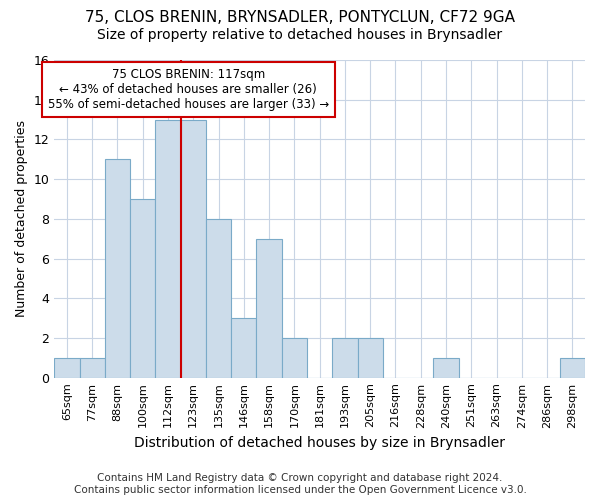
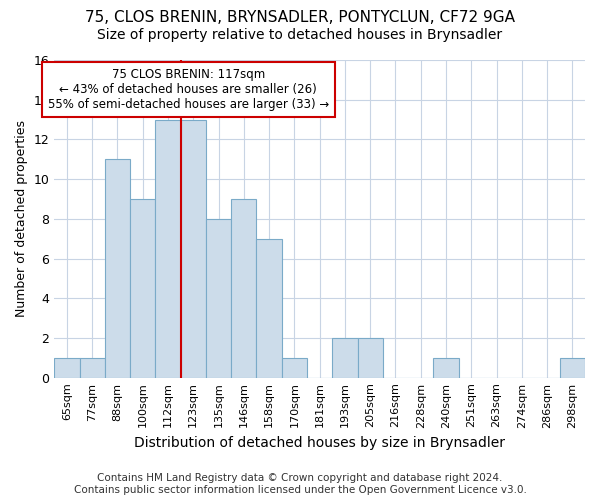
146sqm: 3 -> 9
170sqm: 2 -> 1
